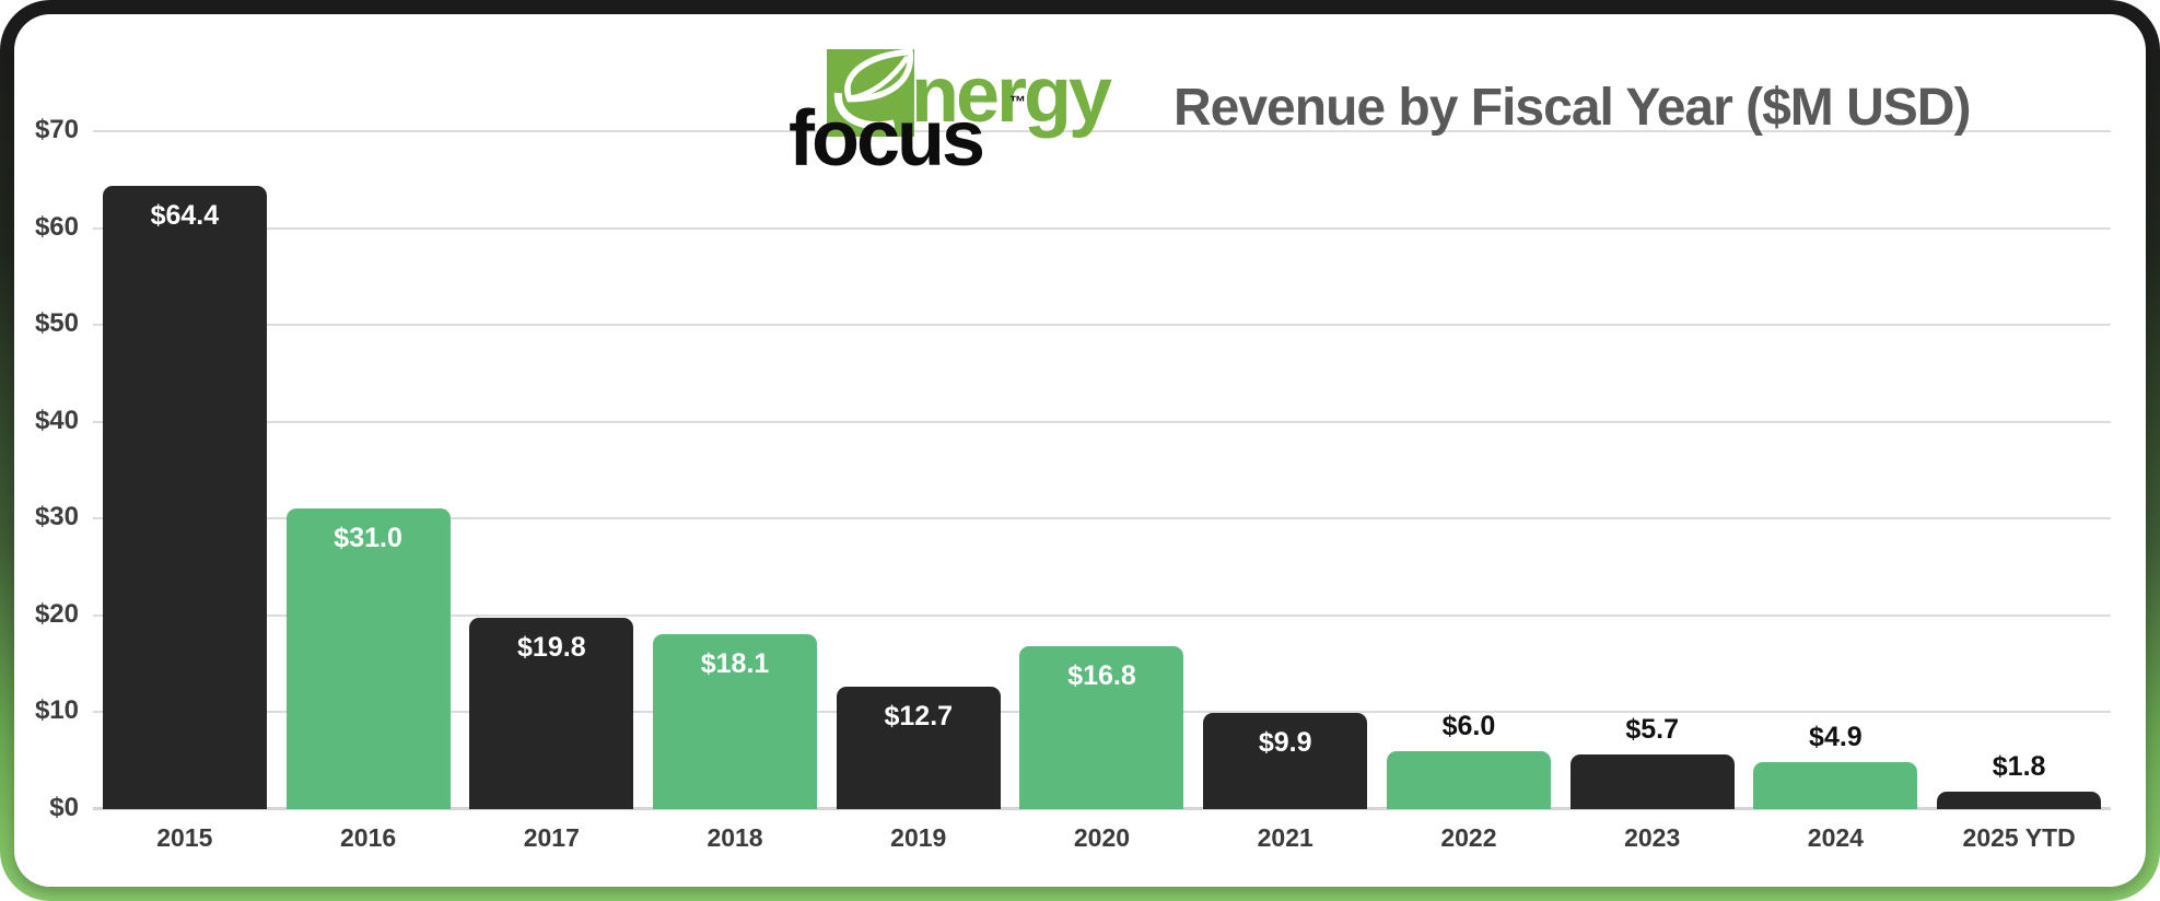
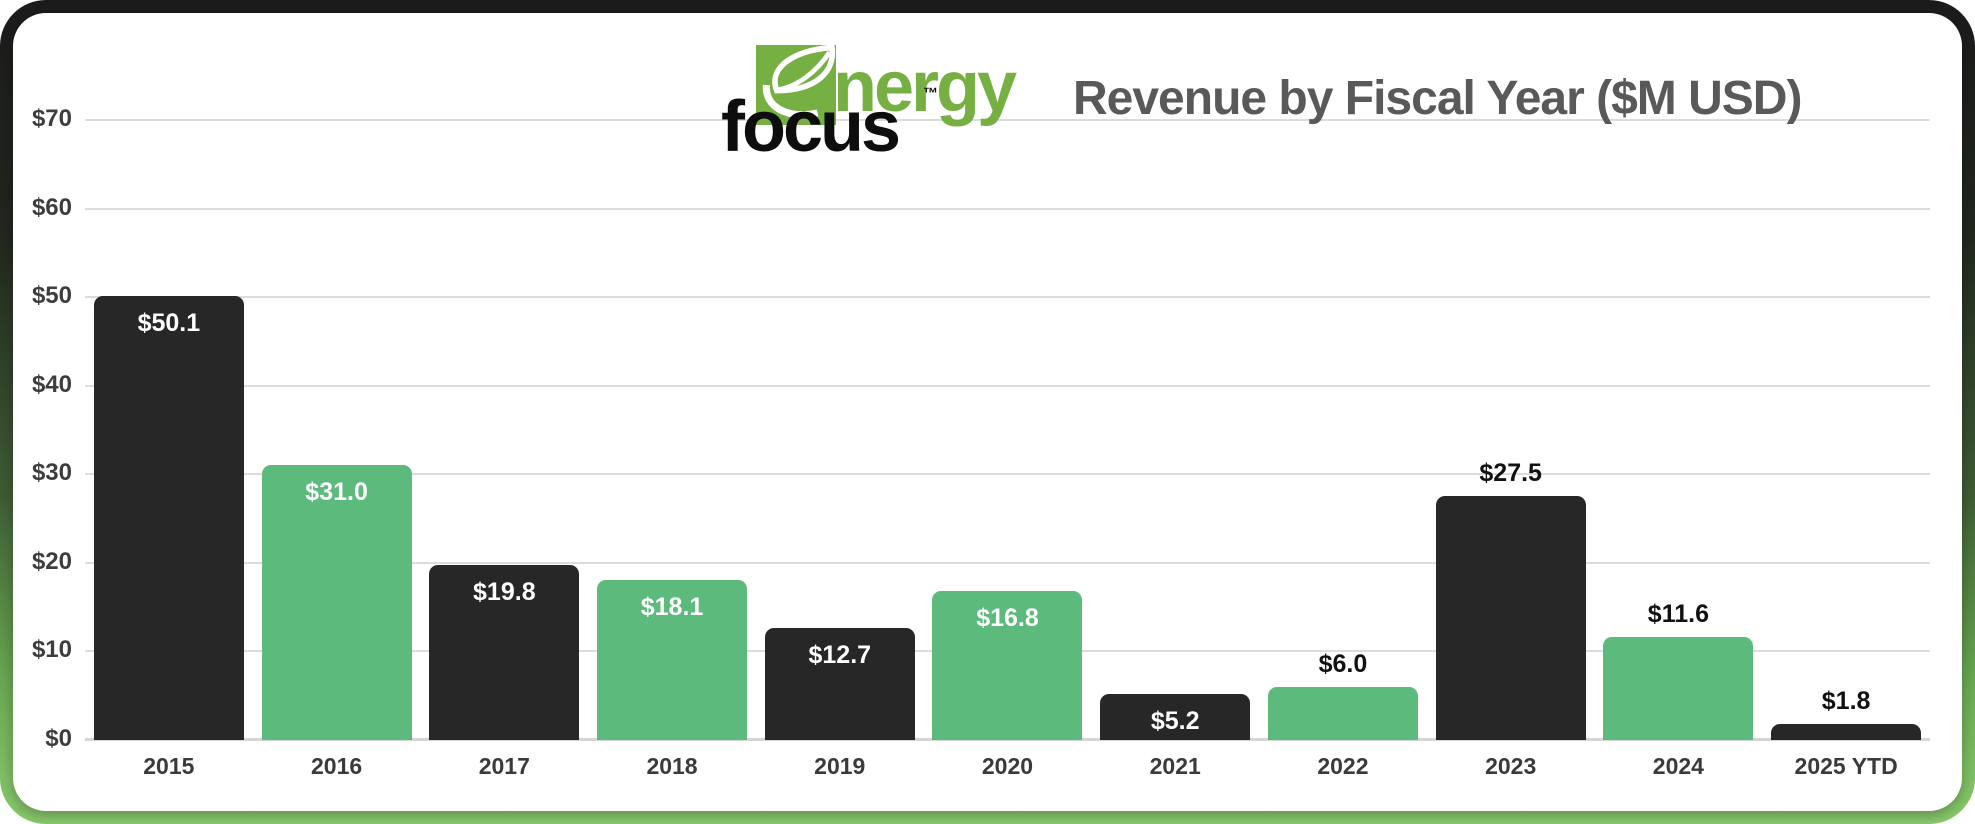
2015: $64.4 -> $50.1
2021: $9.9 -> $5.2
2023: $5.7 -> $27.5
2024: $4.9 -> $11.6
